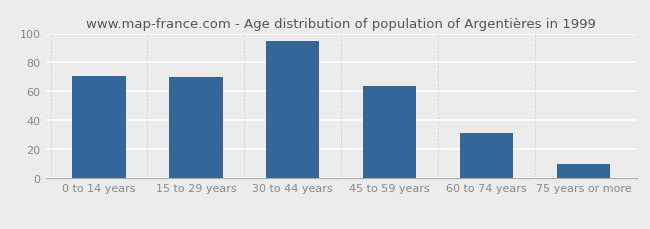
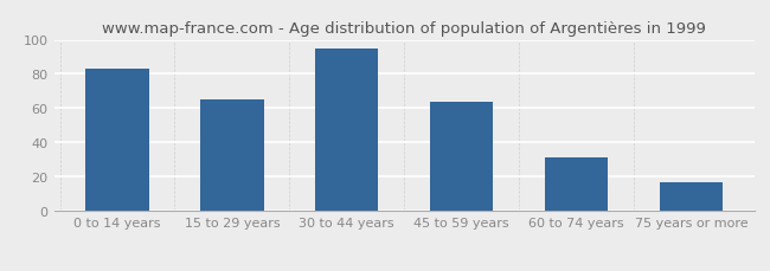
0 to 14 years: 71 -> 83
15 to 29 years: 70 -> 65
75 years or more: 10 -> 17
